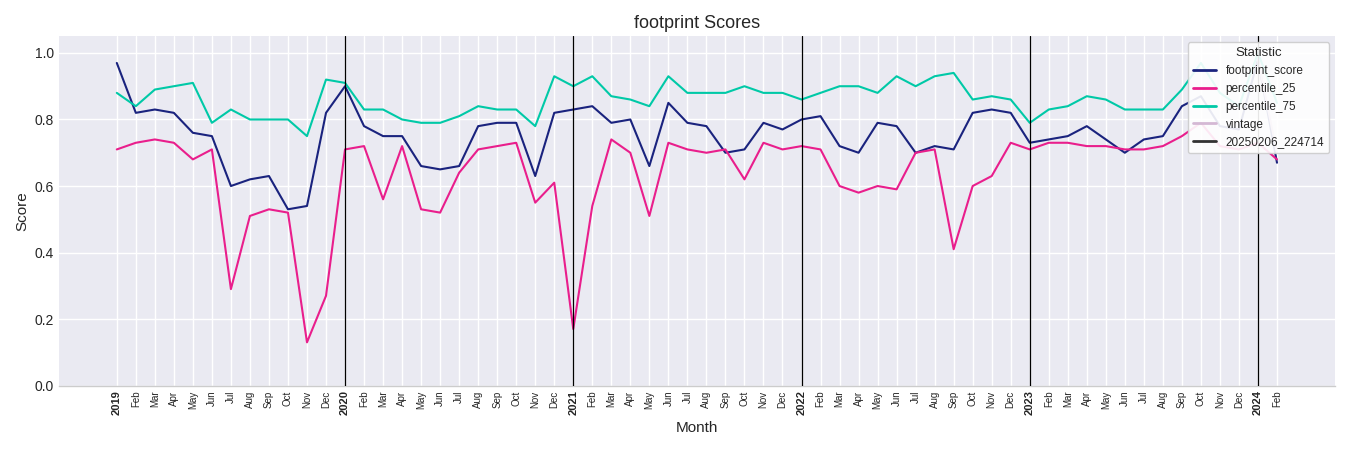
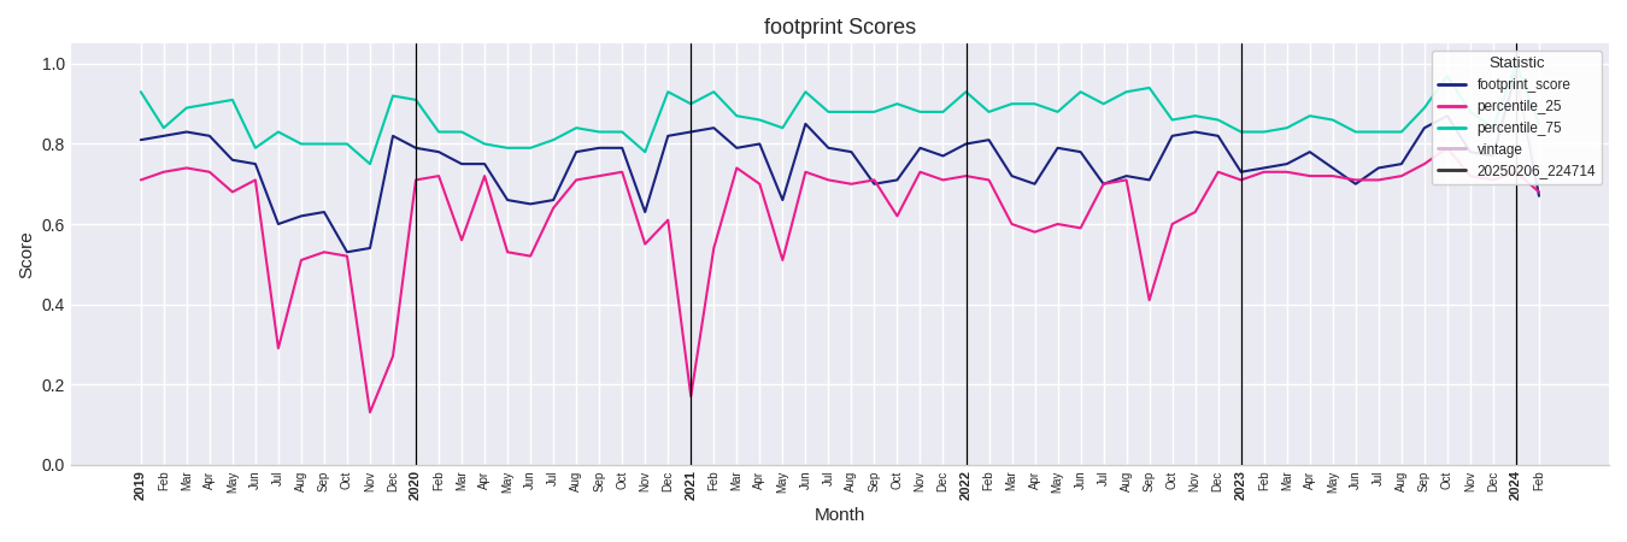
footprint_score/2019: 0.97 -> 0.81
percentile_75/2019: 0.88 -> 0.93
footprint_score/2020: 0.90 -> 0.79
percentile_75/2022: 0.86 -> 0.93
percentile_75/2023: 0.79 -> 0.83
